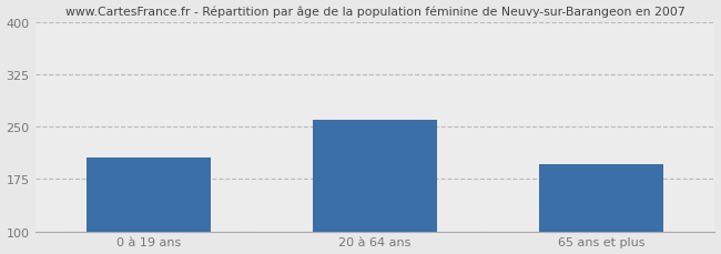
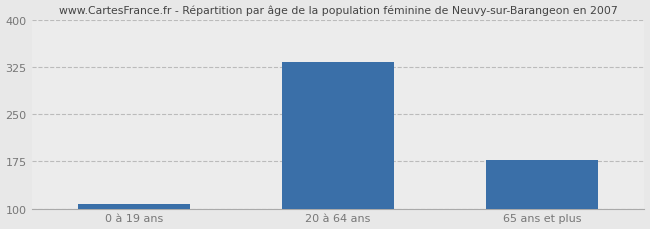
0 à 19 ans: 206 -> 107
20 à 64 ans: 260 -> 333
65 ans et plus: 196 -> 178
